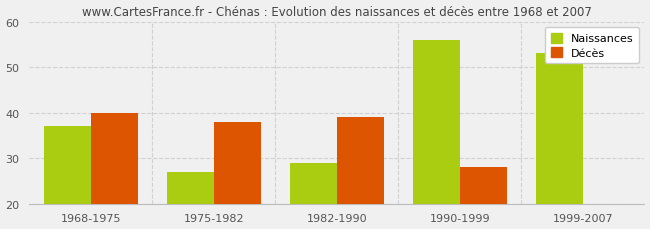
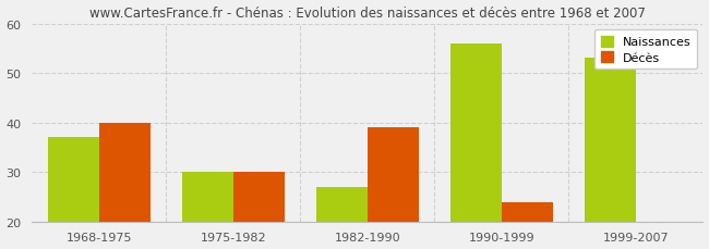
Naissances/1975-1982: 27 -> 30
Décès/1975-1982: 38 -> 30
Naissances/1982-1990: 29 -> 27
Décès/1990-1999: 28 -> 24
